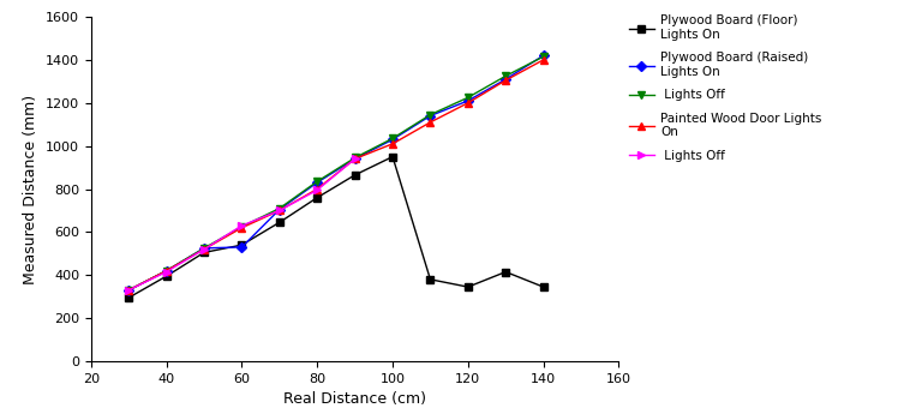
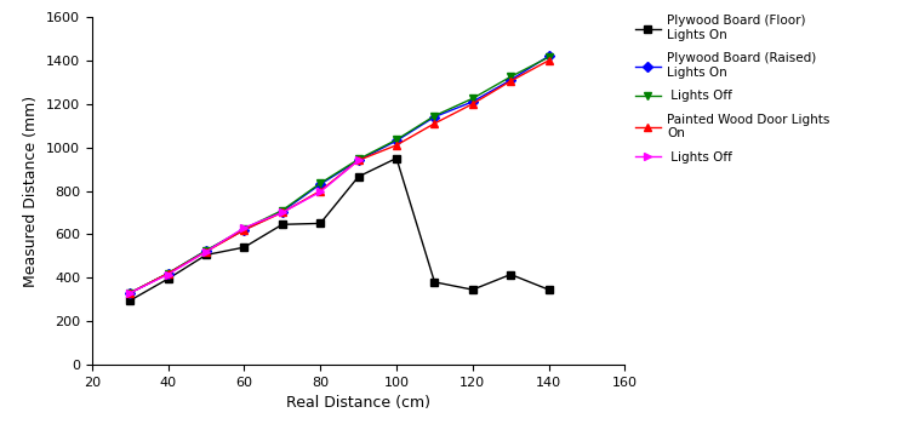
Plywood Board (Raised) Lights On/60: 530 -> 620
Plywood Board (Floor) Lights On/80: 760 -> 650
